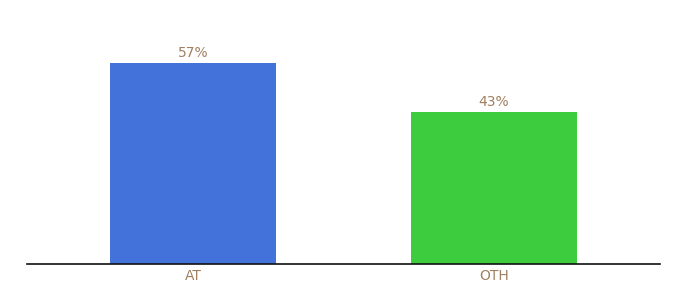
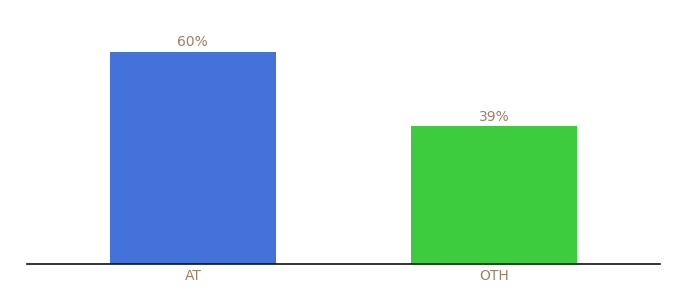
AT: 57% -> 60%
OTH: 43% -> 39%
